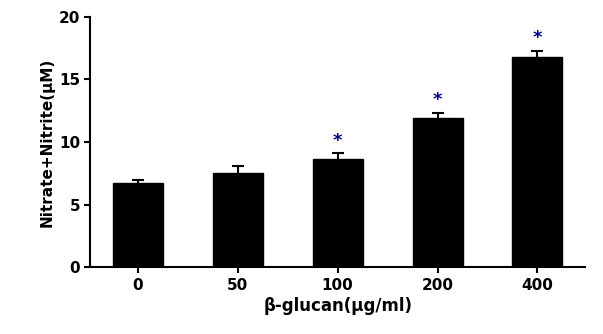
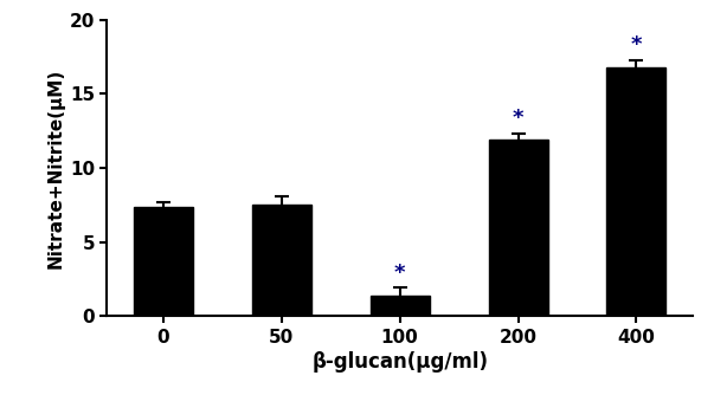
0: 6.7 -> 7.4
100: 8.6 -> 1.4
